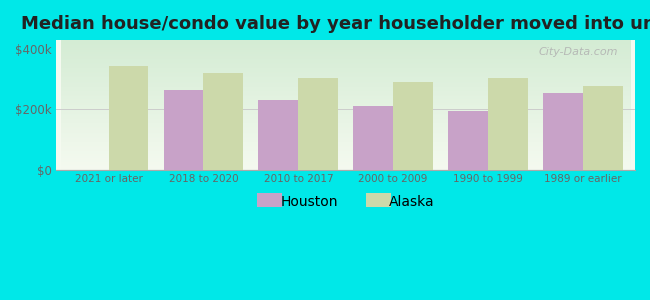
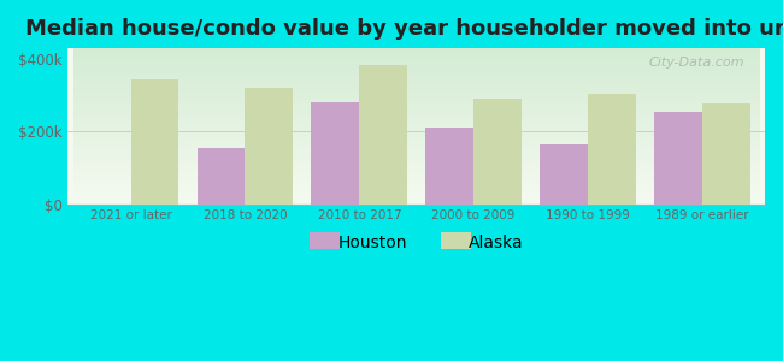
Houston/2018 to 2020: $265k -> $155k
Houston/2010 to 2017: $230k -> $280k
Alaska/2010 to 2017: $305k -> $385k
Houston/1990 to 1999: $195k -> $165k
